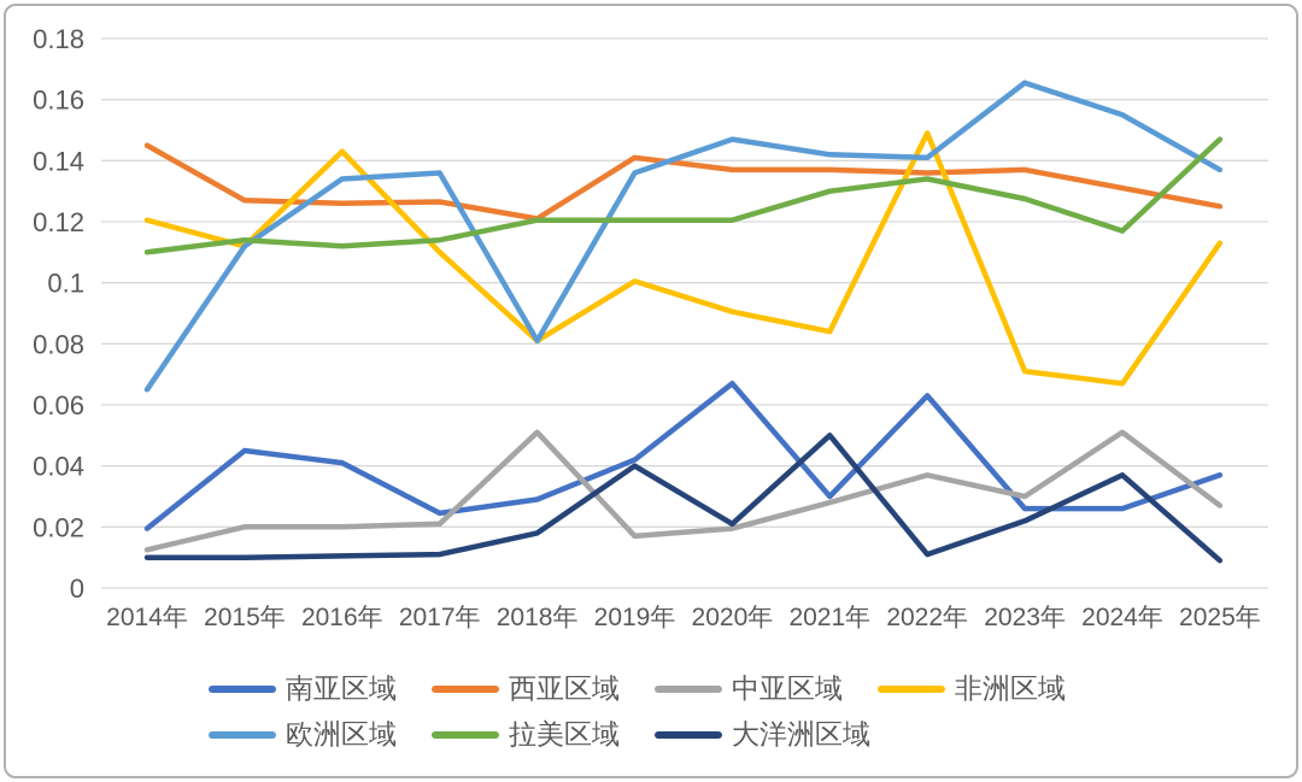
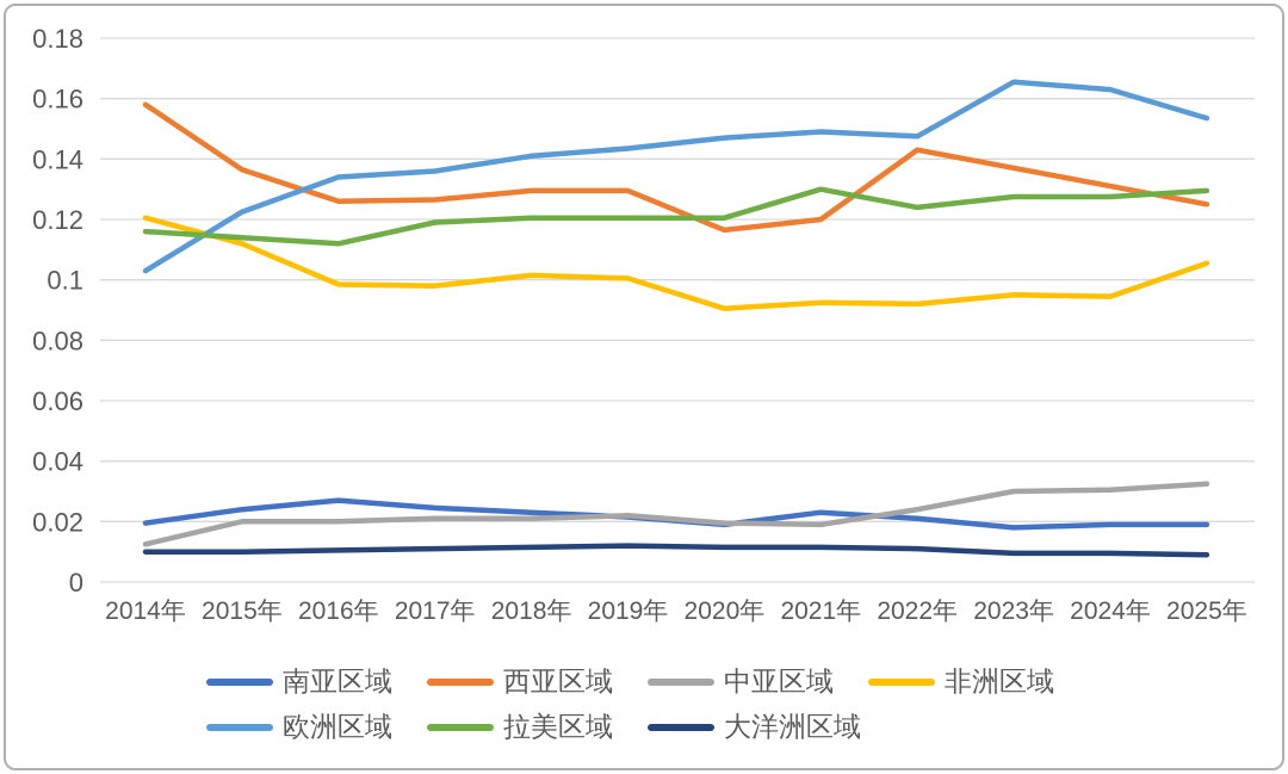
西亚区域/2014年: 0.145 -> 0.158
欧洲区域/2014年: 0.065 -> 0.103
拉美区域/2014年: 0.110 -> 0.116
南亚区域/2015年: 0.045 -> 0.024
西亚区域/2015年: 0.127 -> 0.137
欧洲区域/2015年: 0.112 -> 0.122
南亚区域/2016年: 0.041 -> 0.027
非洲区域/2016年: 0.143 -> 0.099
非洲区域/2017年: 0.110 -> 0.098
拉美区域/2017年: 0.114 -> 0.119
南亚区域/2018年: 0.029 -> 0.023
西亚区域/2018年: 0.121 -> 0.130
中亚区域/2018年: 0.051 -> 0.021
非洲区域/2018年: 0.081 -> 0.102
欧洲区域/2018年: 0.081 -> 0.141
大洋洲区域/2018年: 0.018 -> 0.011
南亚区域/2019年: 0.042 -> 0.021
西亚区域/2019年: 0.141 -> 0.130
中亚区域/2019年: 0.017 -> 0.022
欧洲区域/2019年: 0.136 -> 0.143
大洋洲区域/2019年: 0.040 -> 0.012
南亚区域/2020年: 0.067 -> 0.019
西亚区域/2020年: 0.137 -> 0.117
大洋洲区域/2020年: 0.021 -> 0.011
南亚区域/2021年: 0.030 -> 0.023
西亚区域/2021年: 0.137 -> 0.120
中亚区域/2021年: 0.028 -> 0.019
非洲区域/2021年: 0.084 -> 0.092
欧洲区域/2021年: 0.142 -> 0.149
大洋洲区域/2021年: 0.050 -> 0.011
南亚区域/2022年: 0.063 -> 0.021
西亚区域/2022年: 0.136 -> 0.143
中亚区域/2022年: 0.037 -> 0.024
非洲区域/2022年: 0.149 -> 0.092
欧洲区域/2022年: 0.141 -> 0.147
拉美区域/2022年: 0.134 -> 0.124
南亚区域/2023年: 0.026 -> 0.018
非洲区域/2023年: 0.071 -> 0.095
大洋洲区域/2023年: 0.022 -> 0.009
南亚区域/2024年: 0.026 -> 0.019
中亚区域/2024年: 0.051 -> 0.030
非洲区域/2024年: 0.067 -> 0.095
欧洲区域/2024年: 0.155 -> 0.163
拉美区域/2024年: 0.117 -> 0.128
大洋洲区域/2024年: 0.037 -> 0.009
南亚区域/2025年: 0.037 -> 0.019
中亚区域/2025年: 0.027 -> 0.033
非洲区域/2025年: 0.113 -> 0.105
欧洲区域/2025年: 0.137 -> 0.153
拉美区域/2025年: 0.147 -> 0.130
